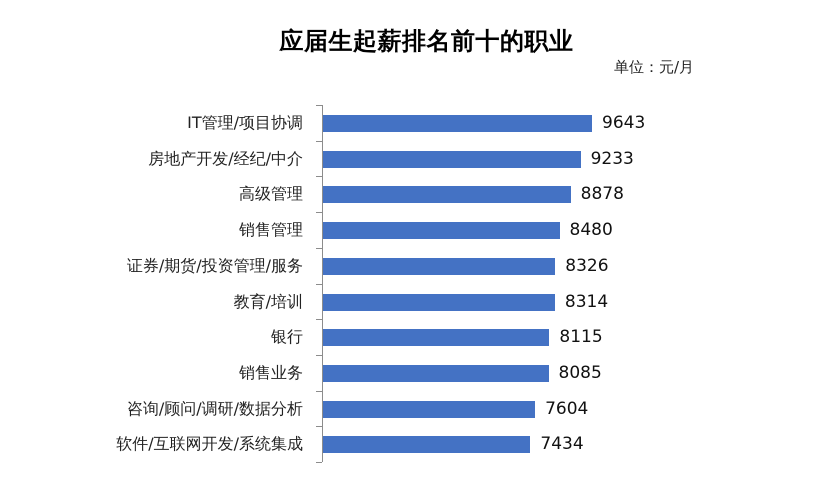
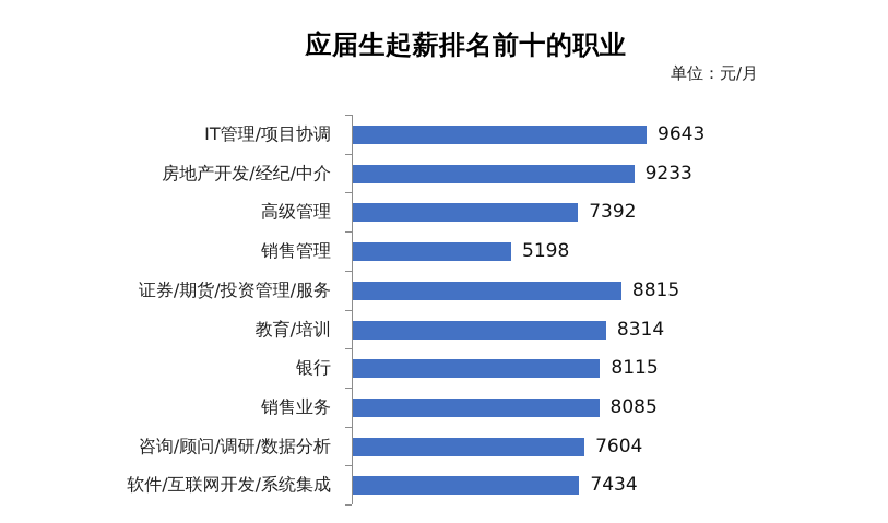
高级管理: 8878 -> 7392
销售管理: 8480 -> 5198
证券/期货/投资管理/服务: 8326 -> 8815
